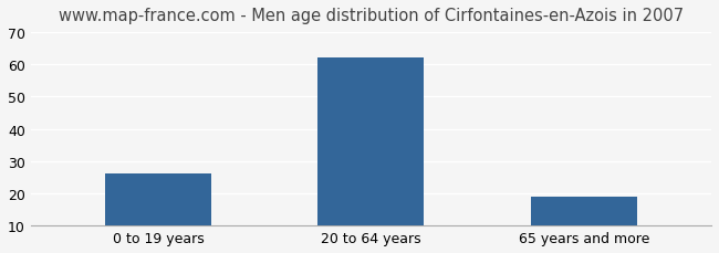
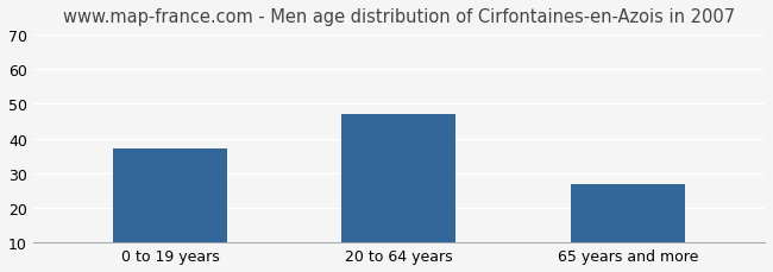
0 to 19 years: 26 -> 37
20 to 64 years: 62 -> 47
65 years and more: 19 -> 27
